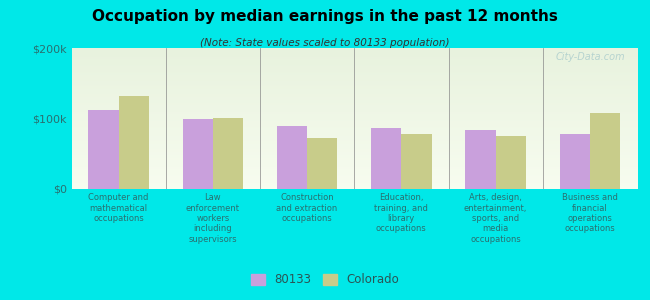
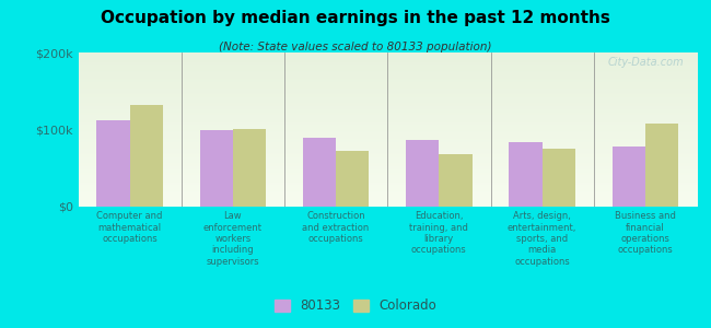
Colorado/Education, training, and library occupations: $78k -> $68k
